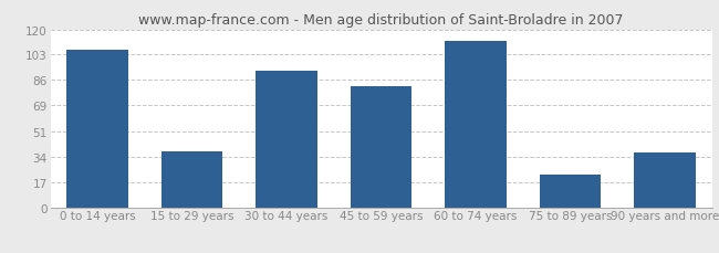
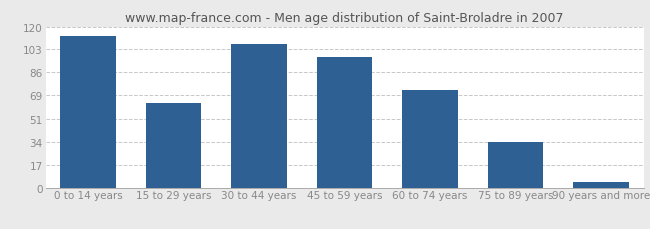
0 to 14 years: 106 -> 113
15 to 29 years: 38 -> 63
30 to 44 years: 92 -> 107
45 to 59 years: 82 -> 97
60 to 74 years: 112 -> 73
75 to 89 years: 22 -> 34
90 years and more: 37 -> 4
